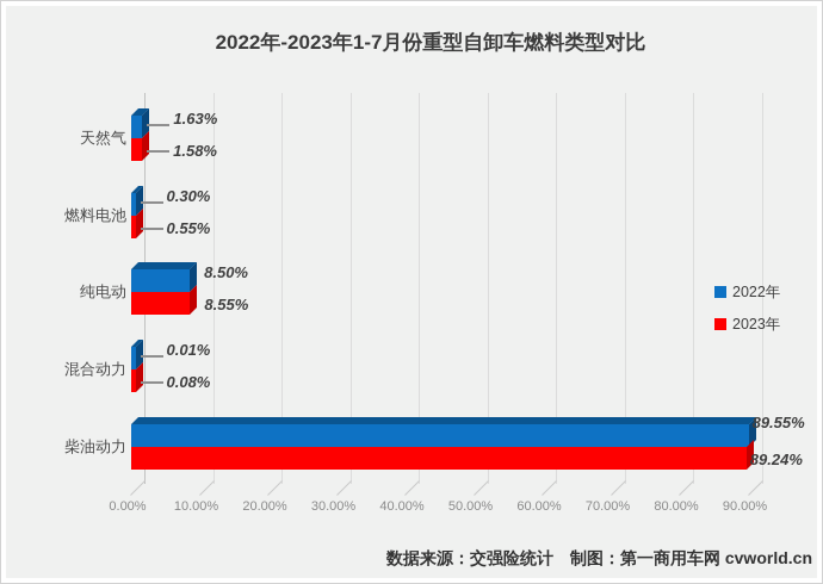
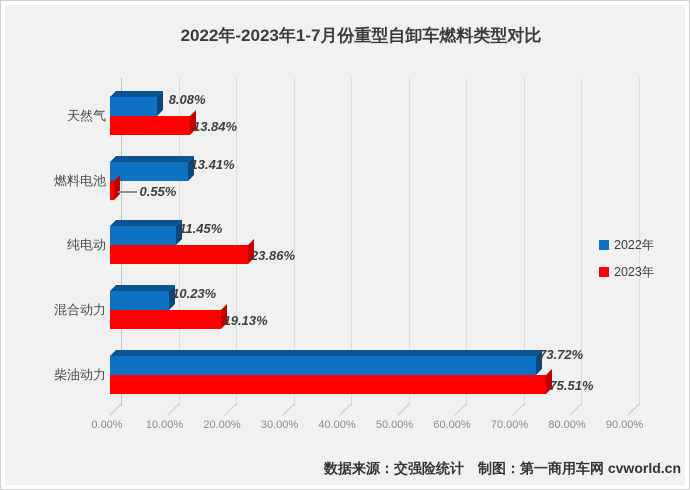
2022年/天然气: 1.63% -> 8.08%
2023年/天然气: 1.58% -> 13.84%
2022年/燃料电池: 0.30% -> 13.41%
2022年/纯电动: 8.50% -> 11.45%
2023年/纯电动: 8.55% -> 23.86%
2022年/混合动力: 0.01% -> 10.23%
2023年/混合动力: 0.08% -> 19.13%
2022年/柴油动力: 89.55% -> 73.72%
2023年/柴油动力: 89.24% -> 75.51%
